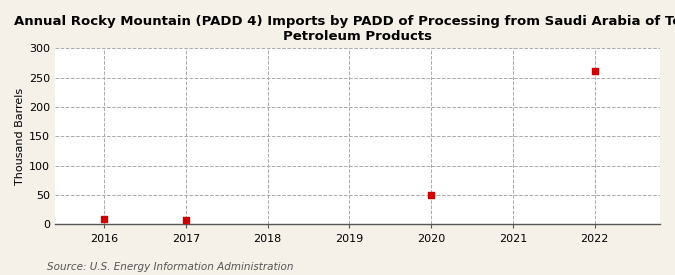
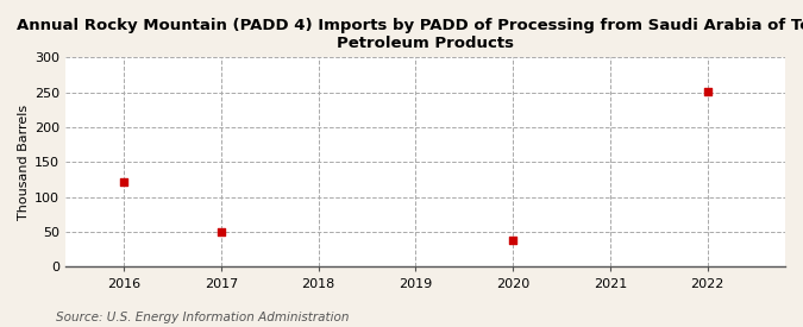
2016: 10 -> 122
2017: 8 -> 50
2020: 50 -> 38
2022: 262 -> 252
